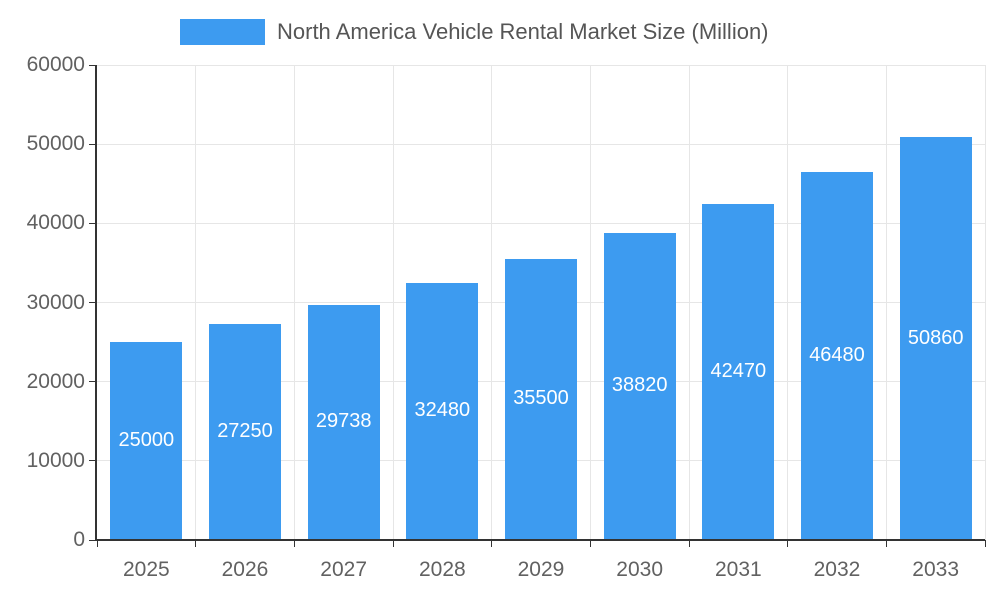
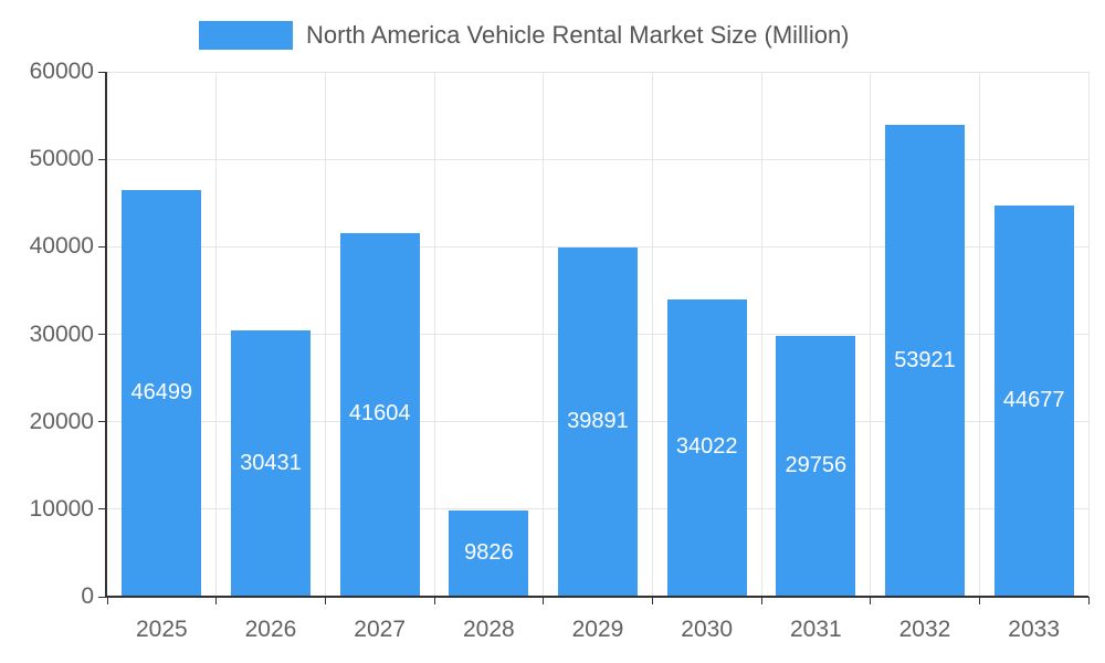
2025: 25000 -> 46499
2026: 27250 -> 30431
2027: 29738 -> 41604
2028: 32480 -> 9826
2029: 35500 -> 39891
2030: 38820 -> 34022
2031: 42470 -> 29756
2032: 46480 -> 53921
2033: 50860 -> 44677
